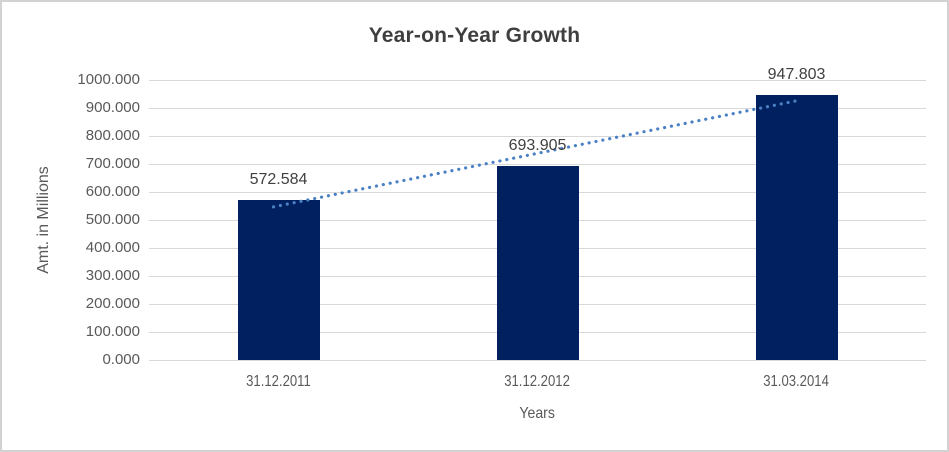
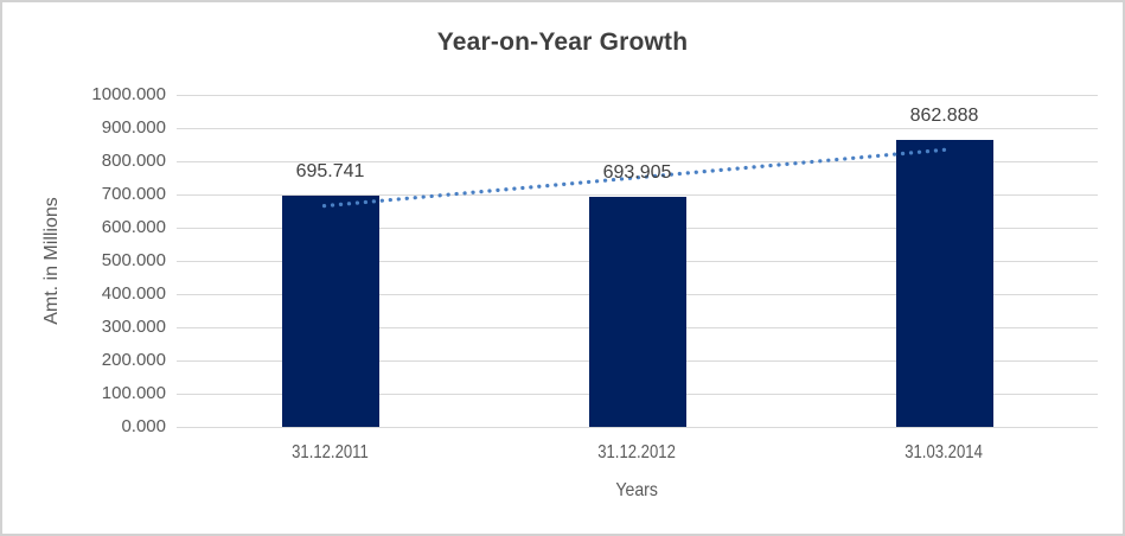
31.12.2011: 572.584 -> 695.741
31.03.2014: 947.803 -> 862.888
